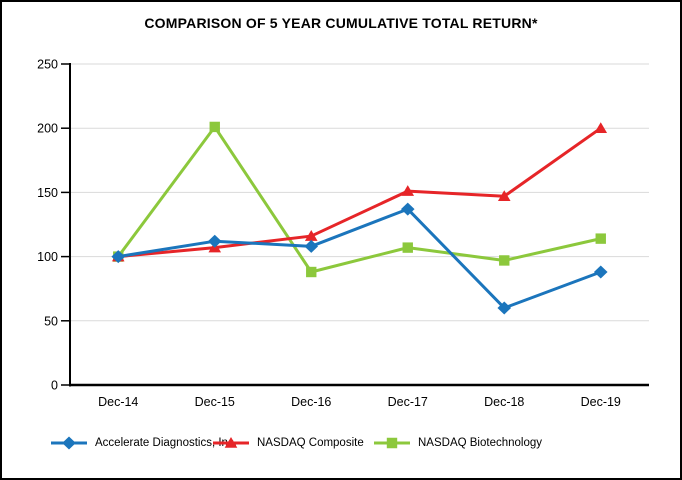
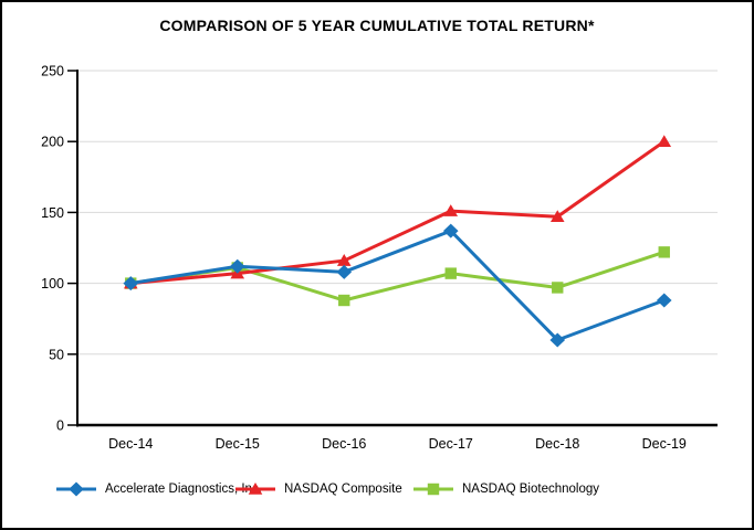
NASDAQ Biotechnology/Dec-15: 201 -> 111
NASDAQ Biotechnology/Dec-19: 114 -> 122
